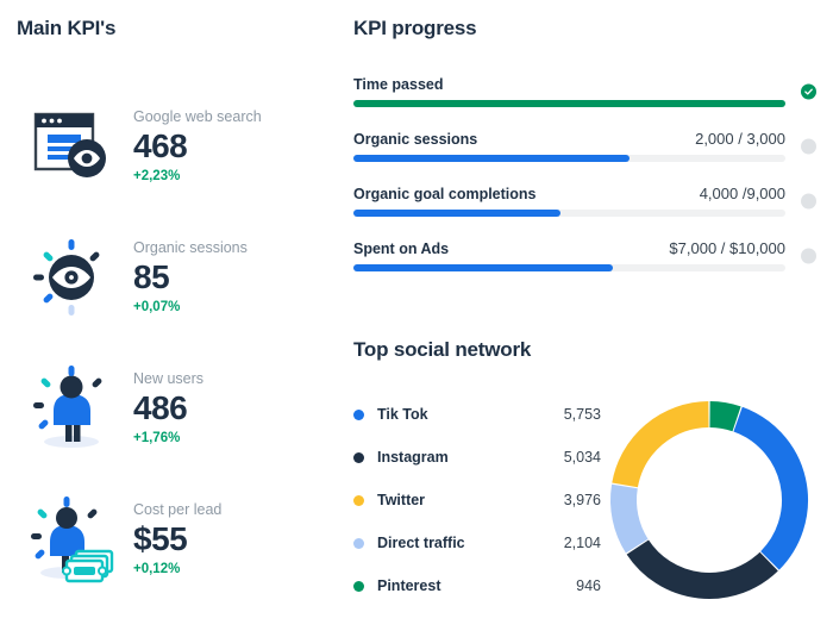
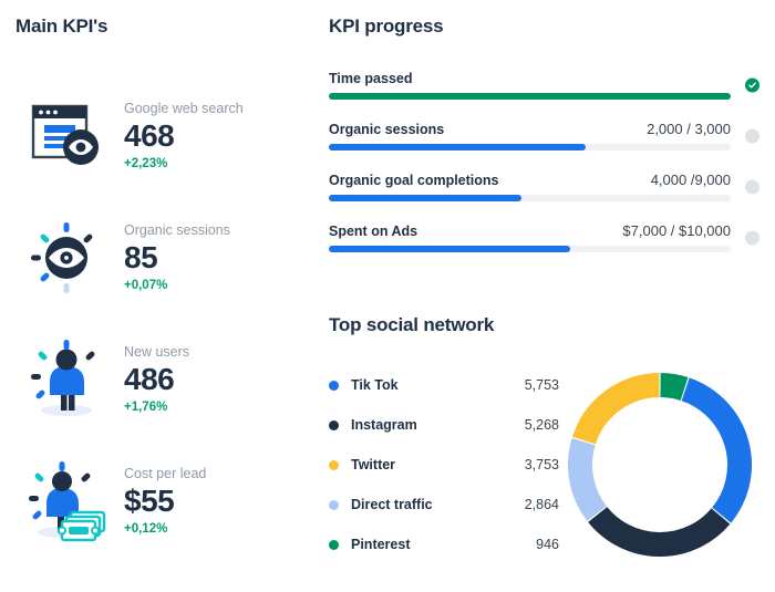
Instagram: 5,034 -> 5,268
Twitter: 3,976 -> 3,753
Direct traffic: 2,104 -> 2,864
